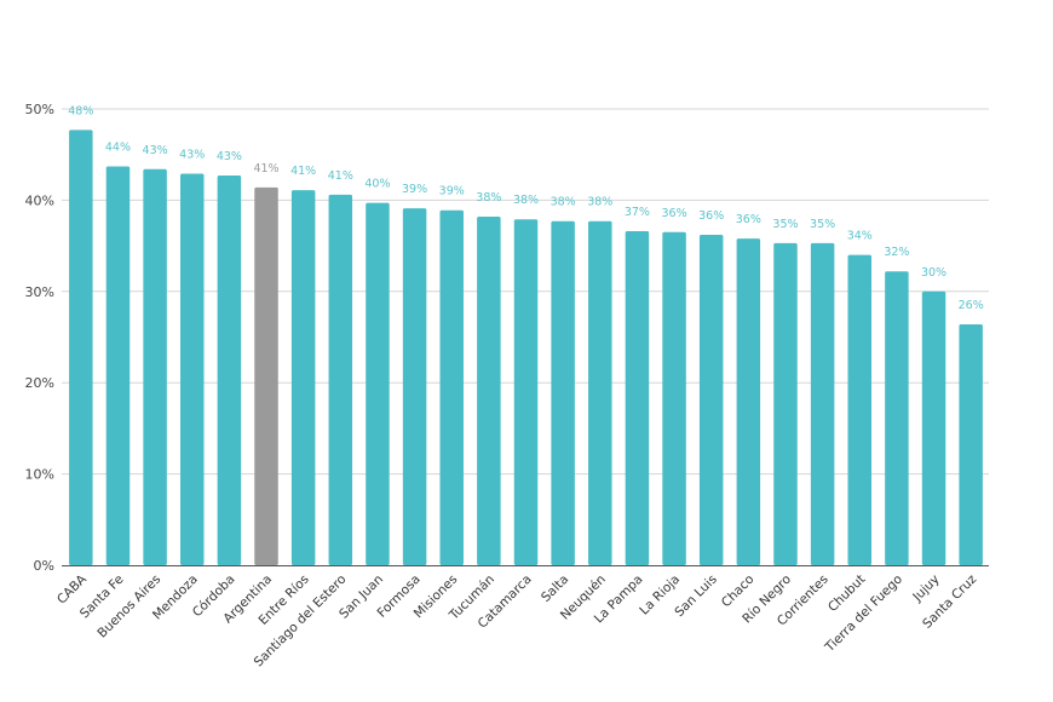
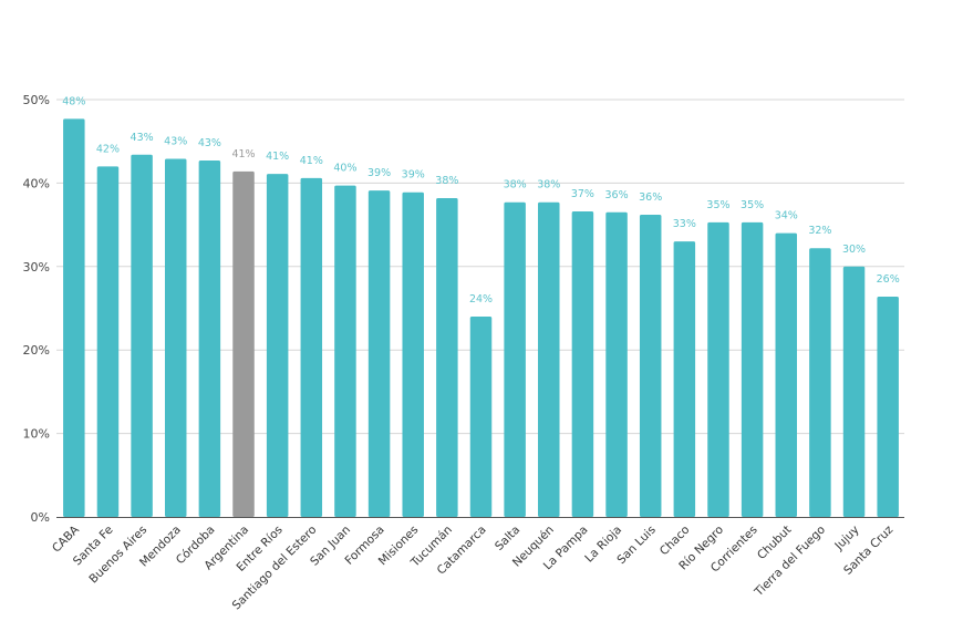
Santa Fe: 44% -> 42%
Catamarca: 38% -> 24%
Chaco: 36% -> 33%
